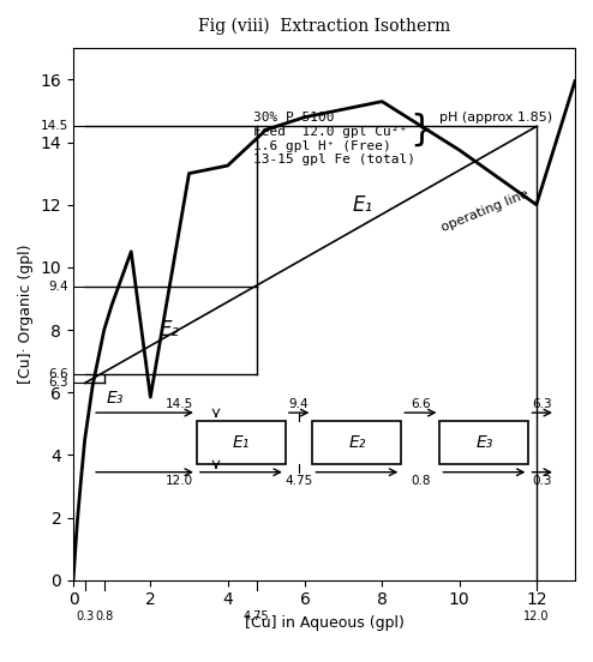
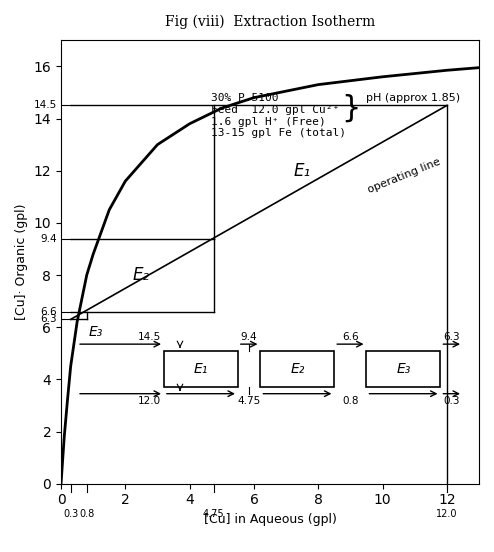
2: 5.85 -> 11.60
4: 13.25 -> 13.80
10: 13.75 -> 15.60
12: 12.00 -> 15.85
